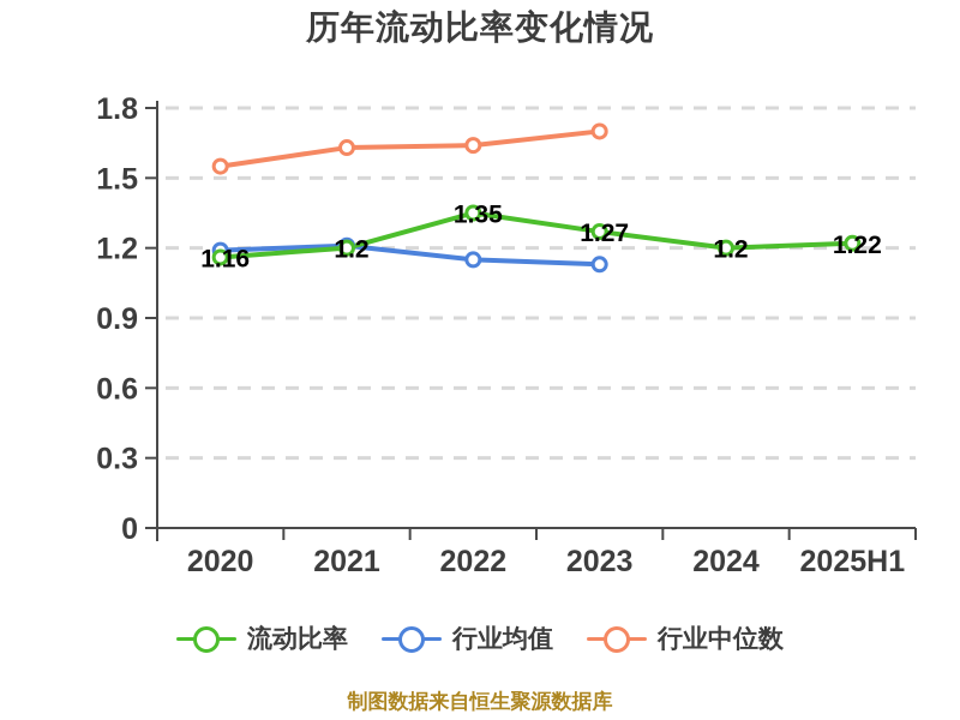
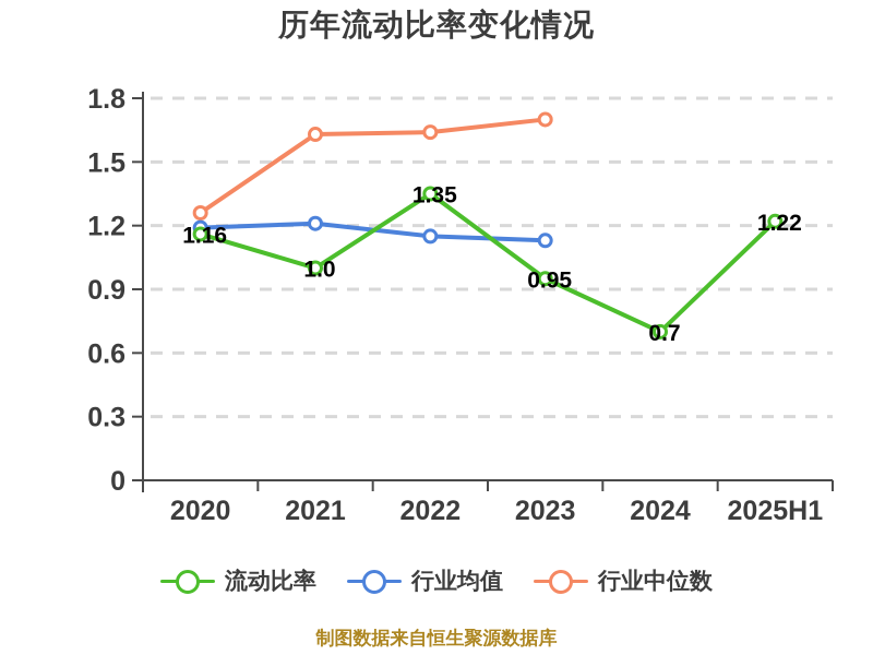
行业中位数/2020: 1.55 -> 1.26
流动比率/2021: 1.2 -> 1.0
流动比率/2023: 1.27 -> 0.95
流动比率/2024: 1.2 -> 0.7
